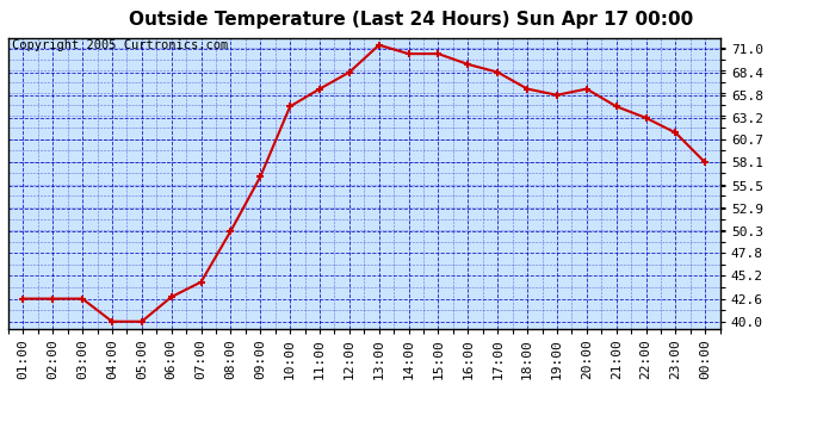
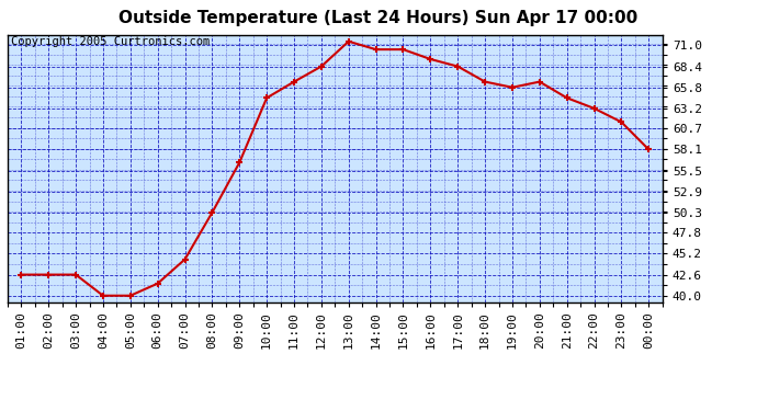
06:00: 42.8 -> 41.5
